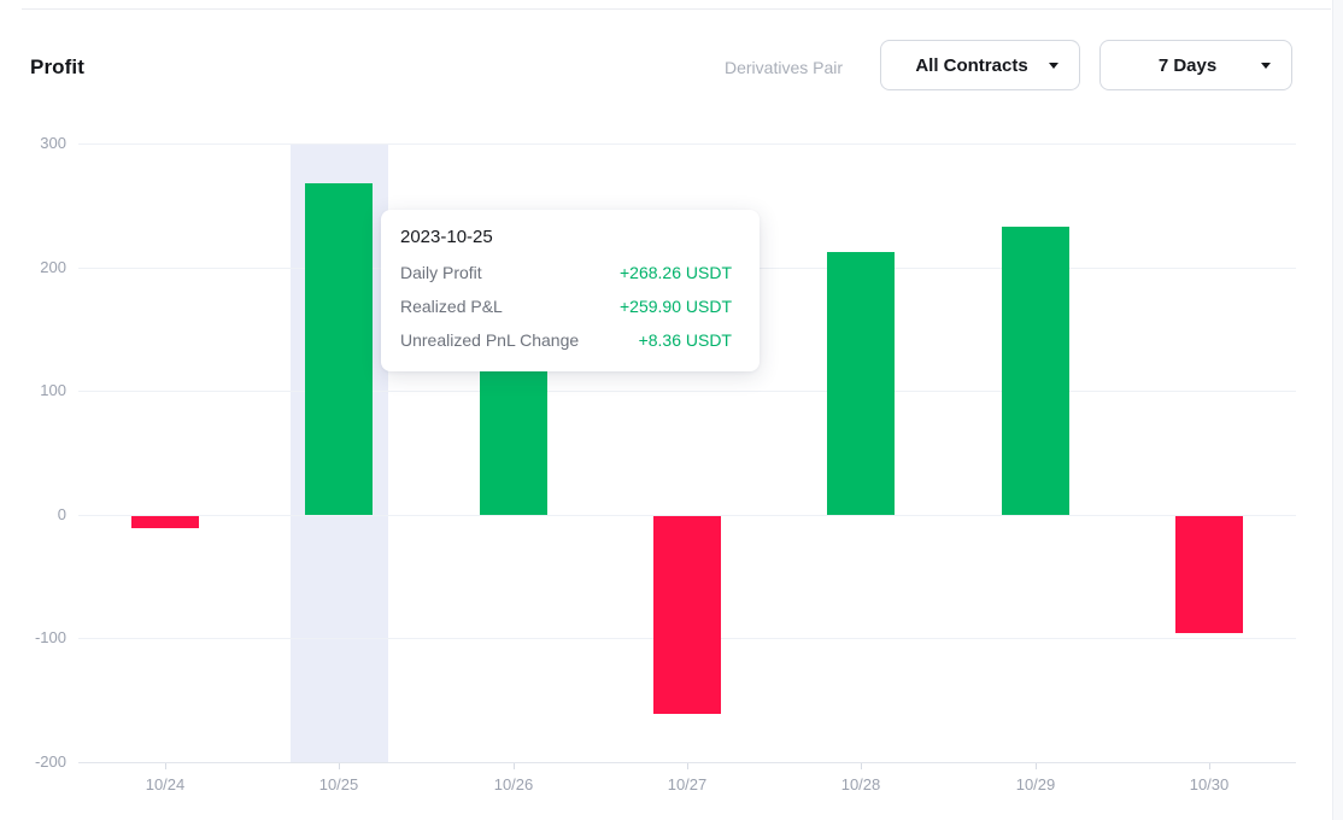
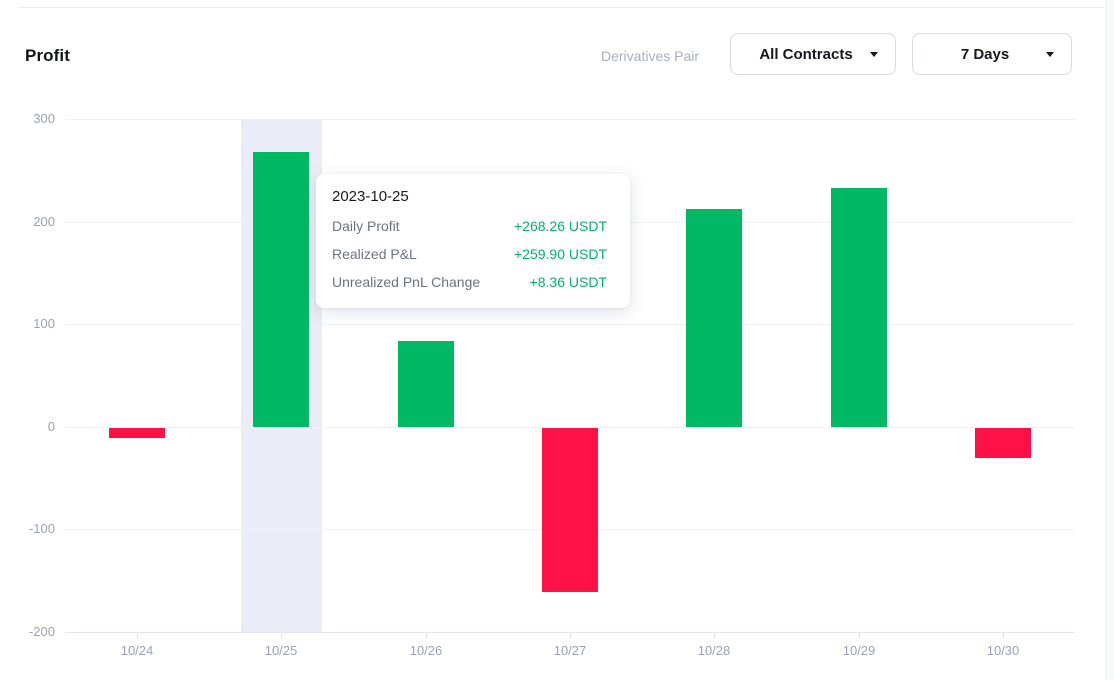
10/26: 168 -> 84
10/30: -95 -> -29
